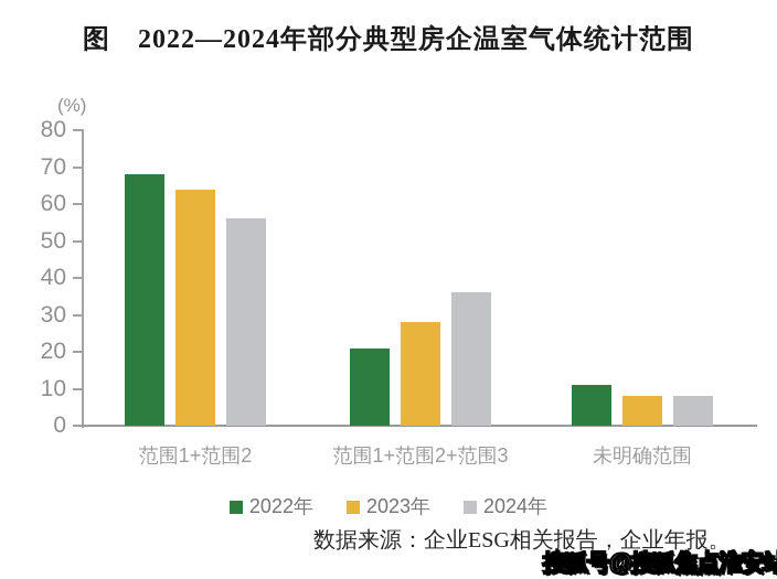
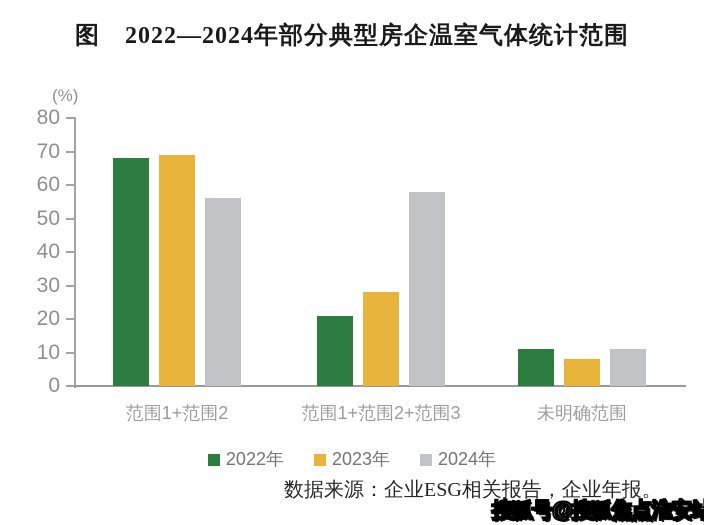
2023年/范围1+范围2: 64 -> 69
2024年/范围1+范围2+范围3: 36 -> 58
2024年/未明确范围: 8 -> 11
